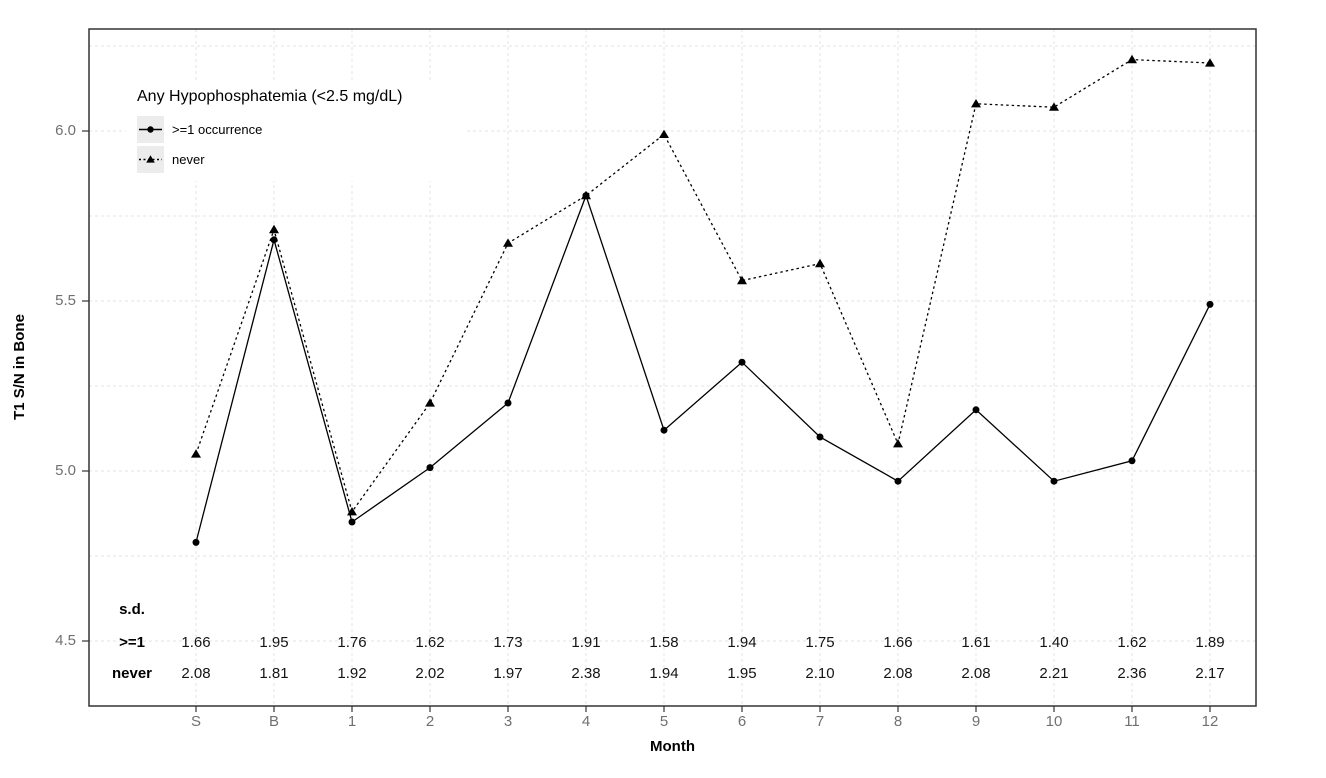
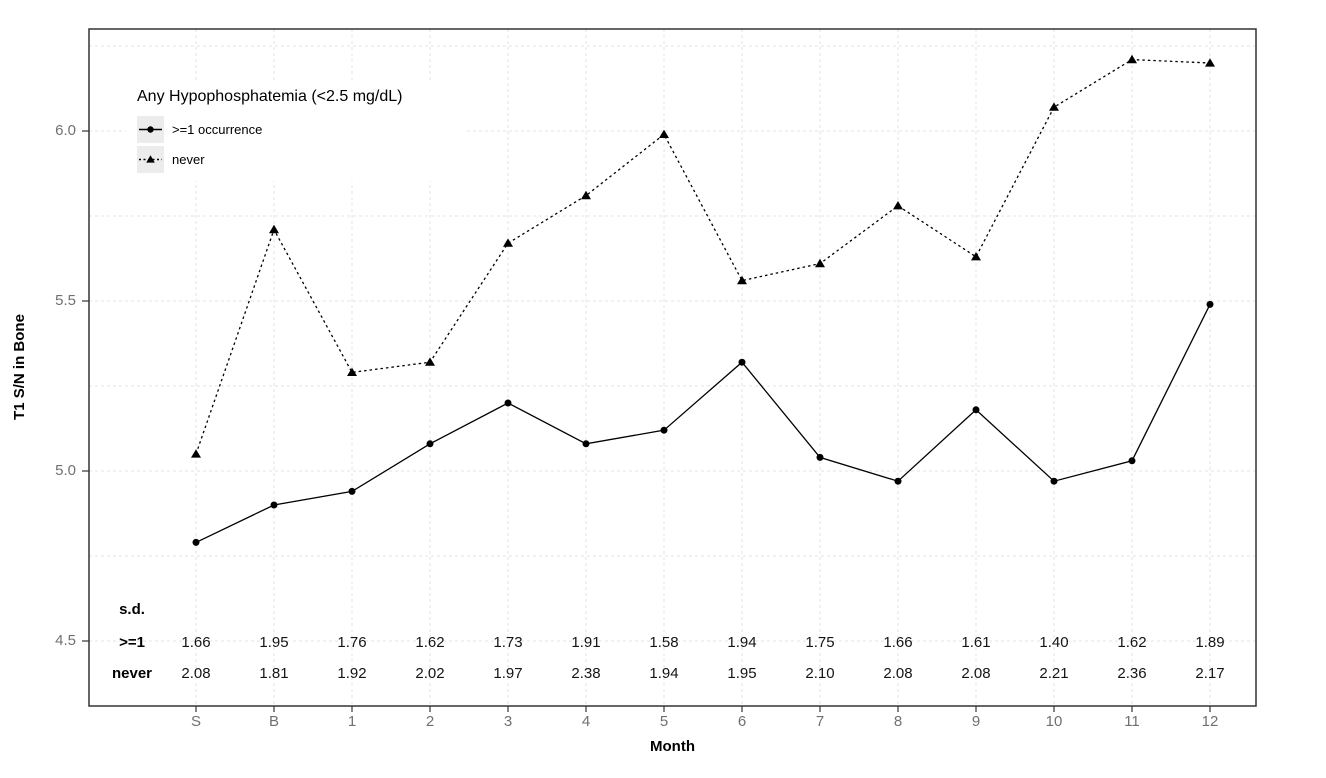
>=1 occurrence/B: 5.68 -> 4.90
>=1 occurrence/1: 4.85 -> 4.94
never/1: 4.88 -> 5.29
>=1 occurrence/2: 5.01 -> 5.08
never/2: 5.20 -> 5.32
>=1 occurrence/4: 5.81 -> 5.08
>=1 occurrence/7: 5.10 -> 5.04
never/8: 5.08 -> 5.78
never/9: 6.08 -> 5.63
